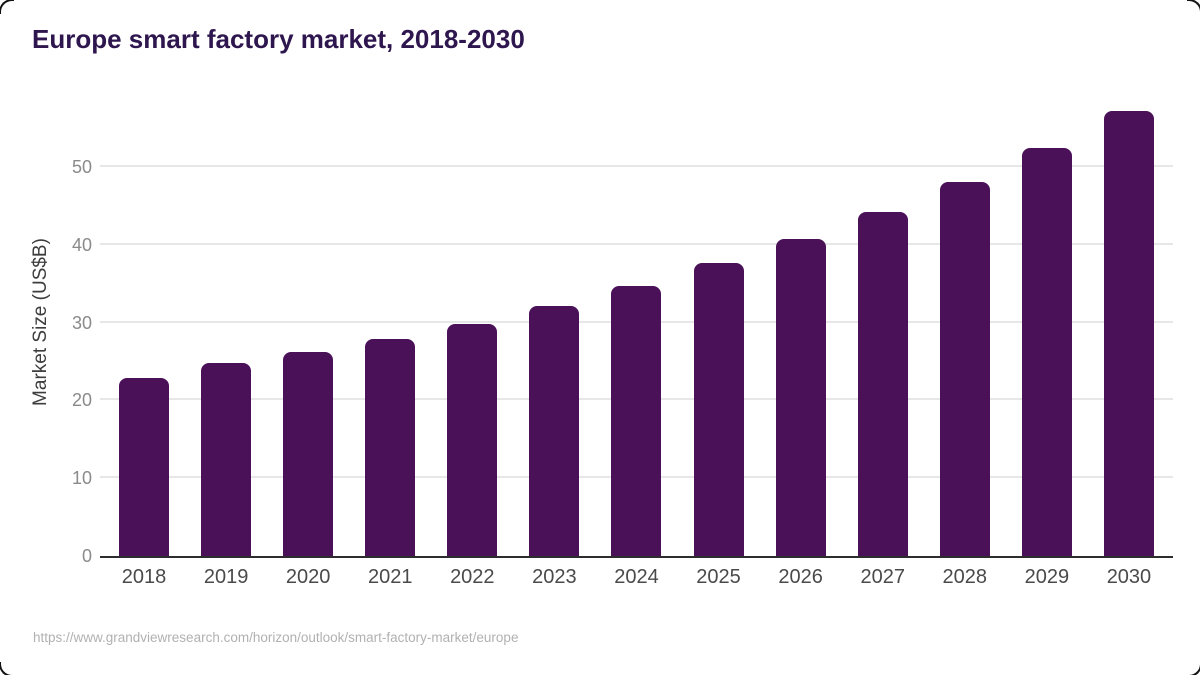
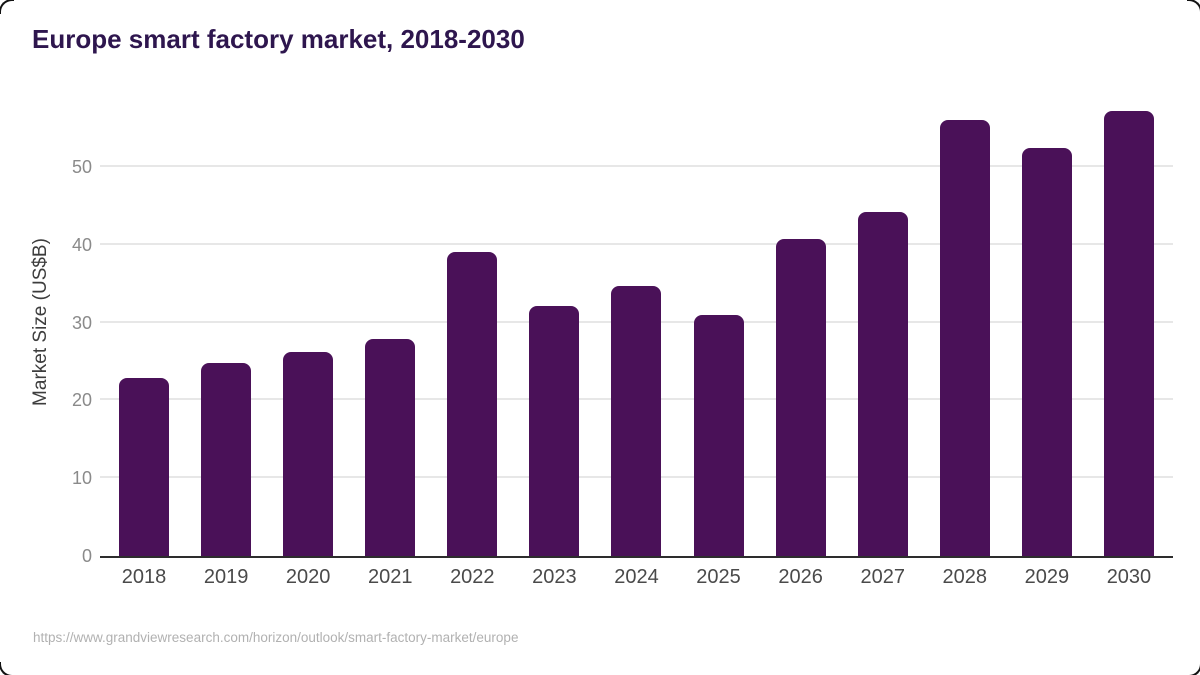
2022: 30 -> 39
2025: 38 -> 31
2028: 48 -> 56
